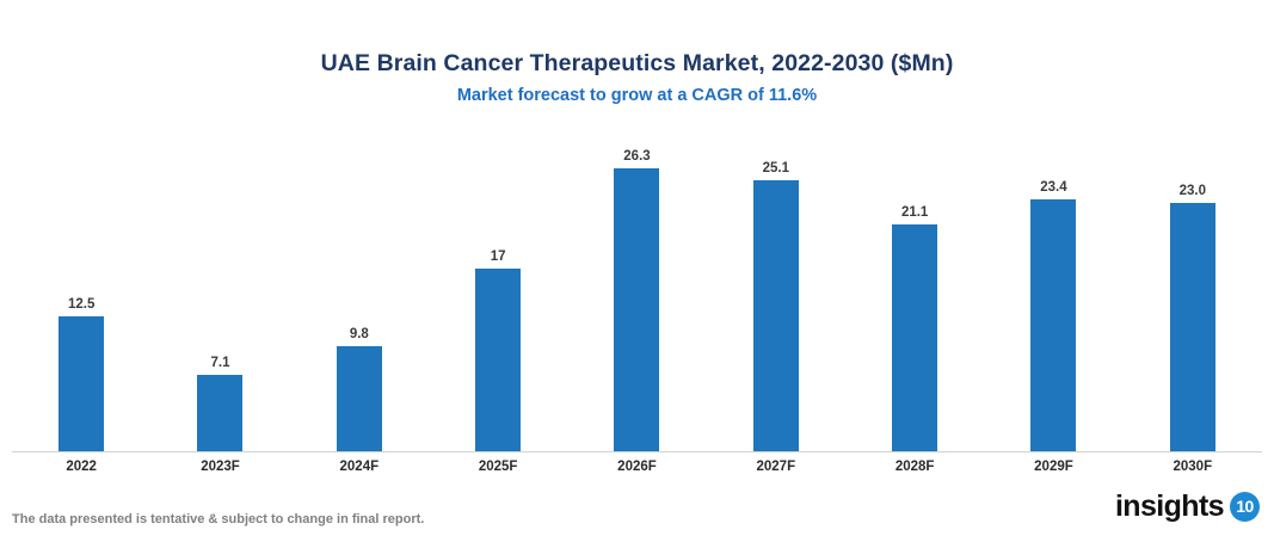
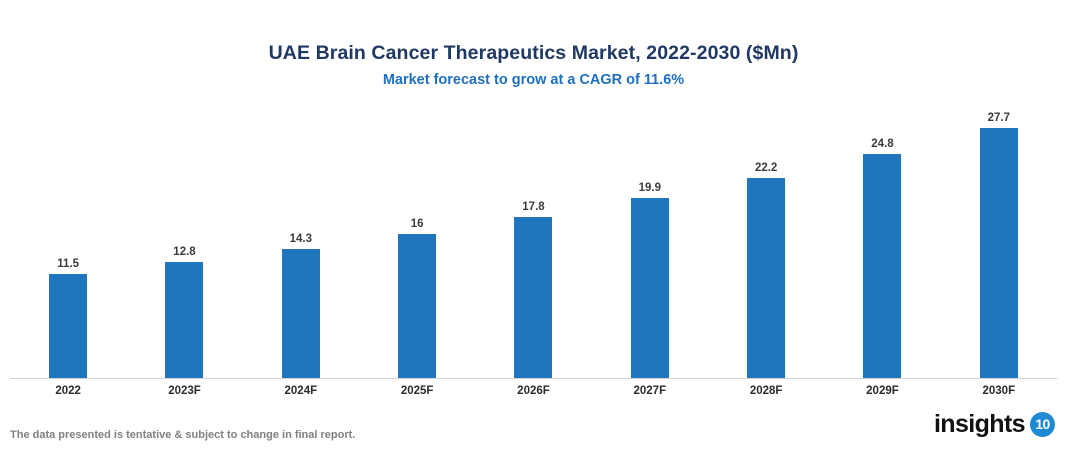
2022: 12.5 -> 11.5
2023F: 7.1 -> 12.8
2024F: 9.8 -> 14.3
2025F: 17 -> 16
2026F: 26.3 -> 17.8
2027F: 25.1 -> 19.9
2028F: 21.1 -> 22.2
2029F: 23.4 -> 24.8
2030F: 23.0 -> 27.7
